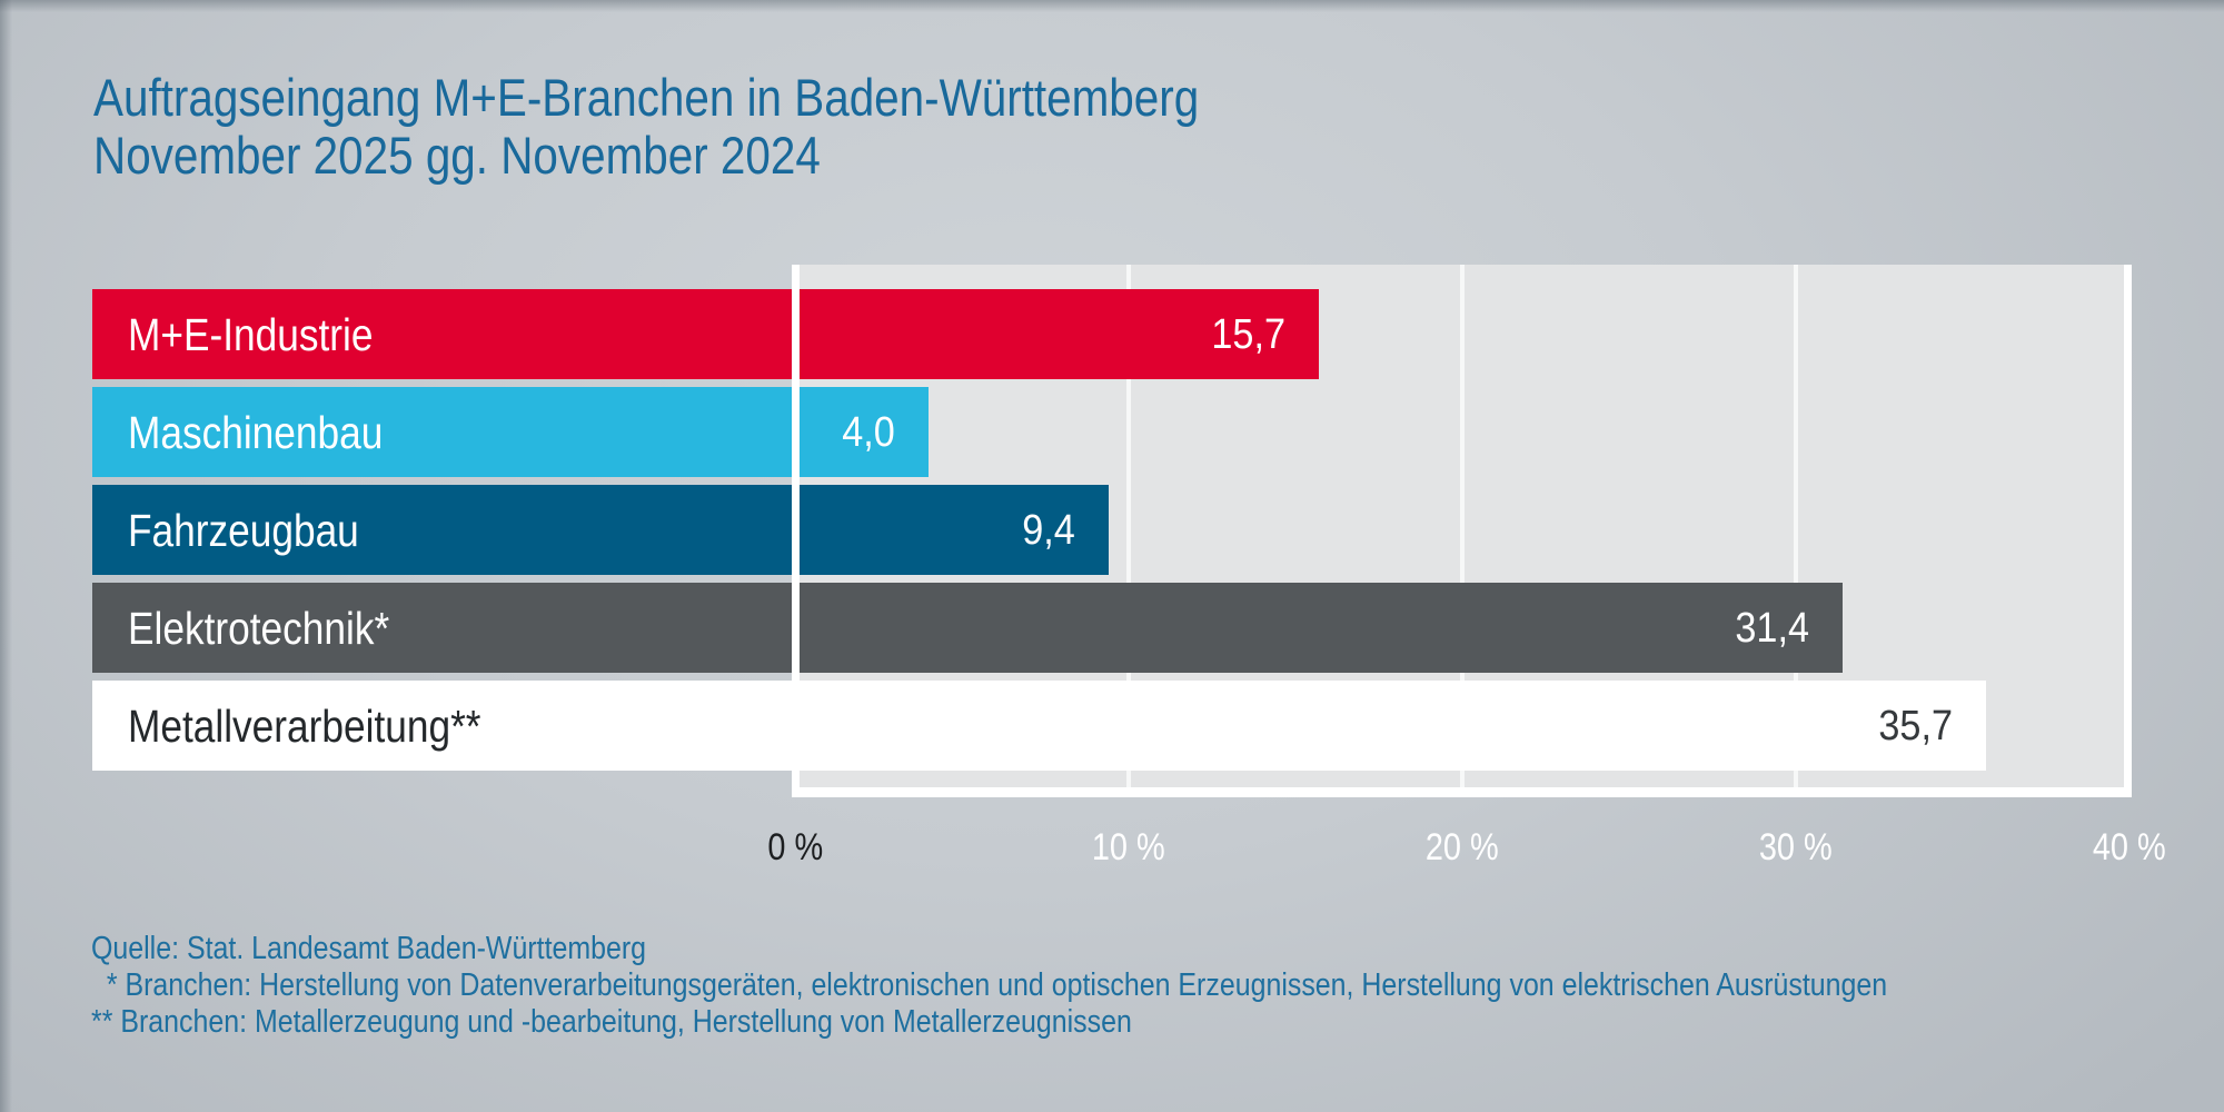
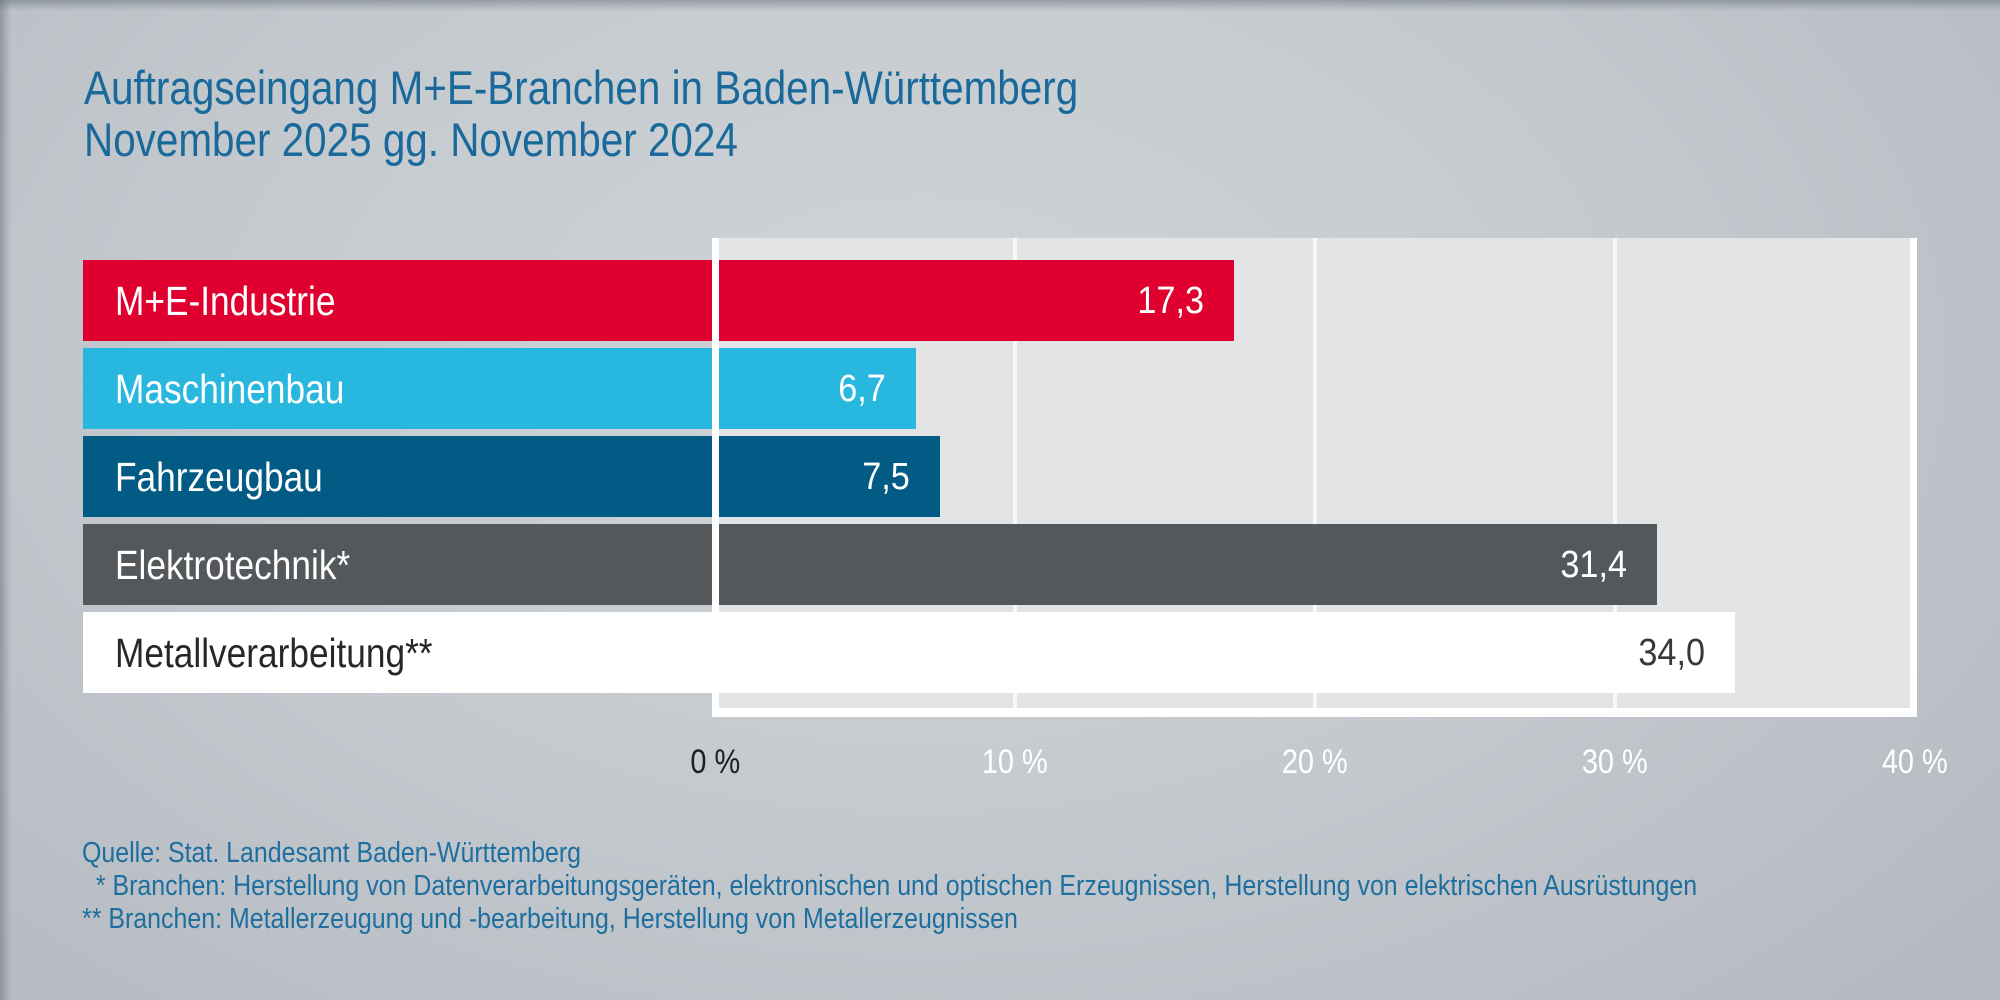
M+E-Industrie: 15,7 -> 17,3
Maschinenbau: 4,0 -> 6,7
Fahrzeugbau: 9,4 -> 7,5
Metallverarbeitung**: 35,7 -> 34,0
